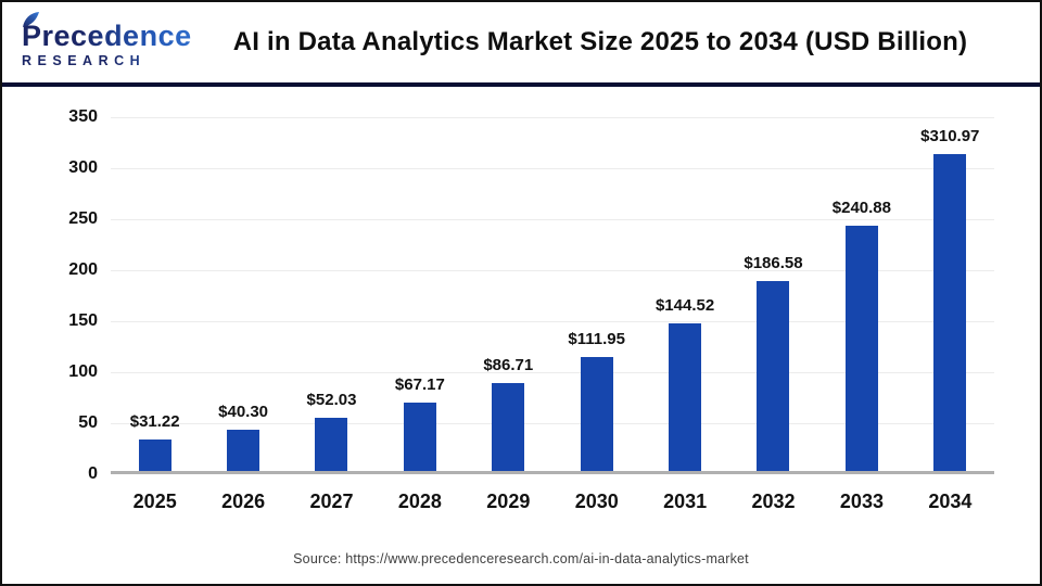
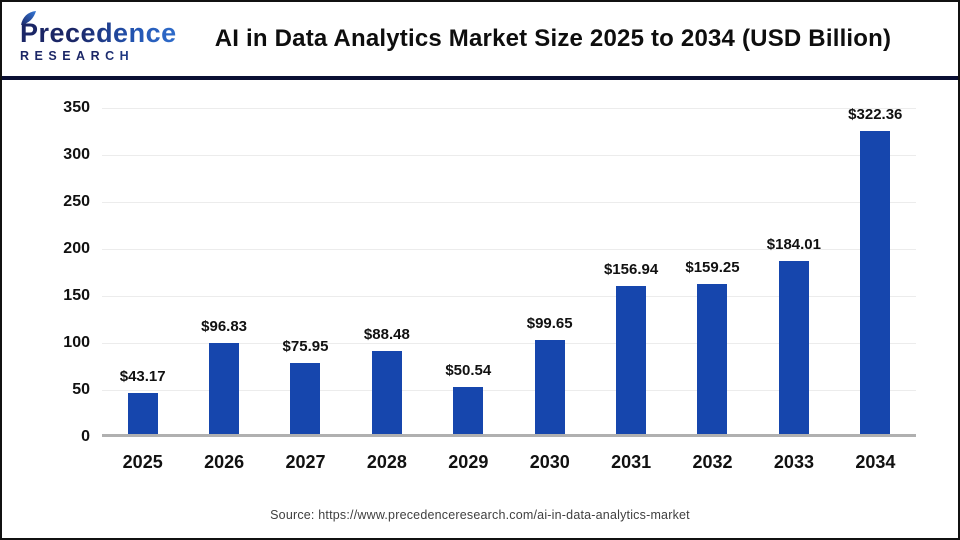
2025: $31.22 -> $43.17
2026: $40.30 -> $96.83
2027: $52.03 -> $75.95
2028: $67.17 -> $88.48
2029: $86.71 -> $50.54
2030: $111.95 -> $99.65
2031: $144.52 -> $156.94
2032: $186.58 -> $159.25
2033: $240.88 -> $184.01
2034: $310.97 -> $322.36
